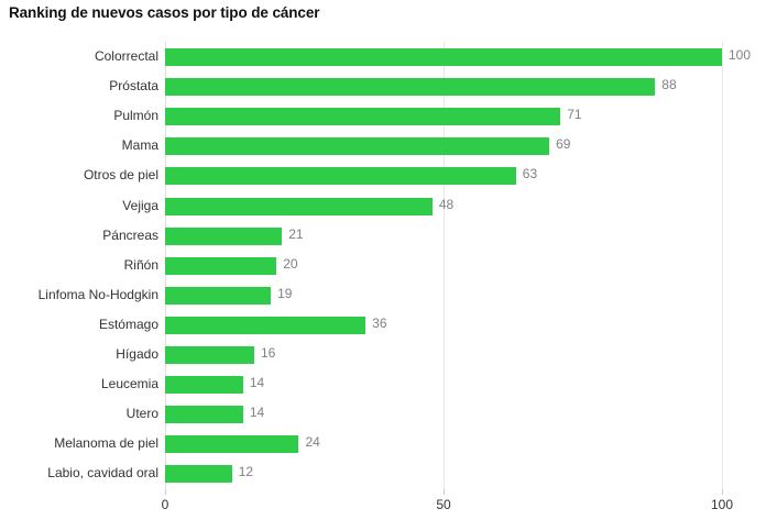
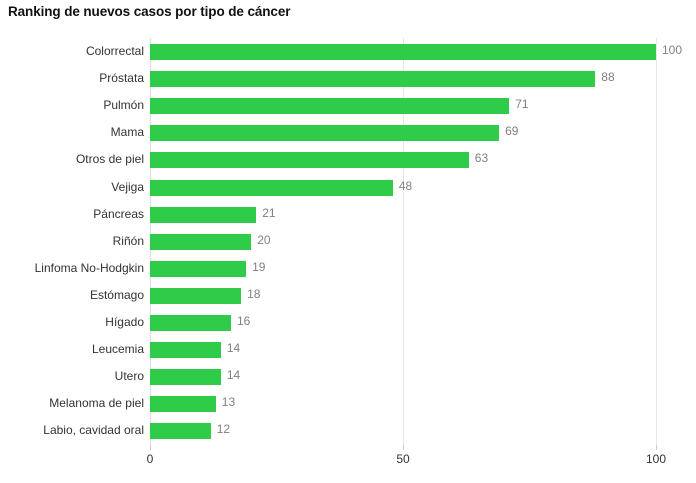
Estómago: 36 -> 18
Melanoma de piel: 24 -> 13
